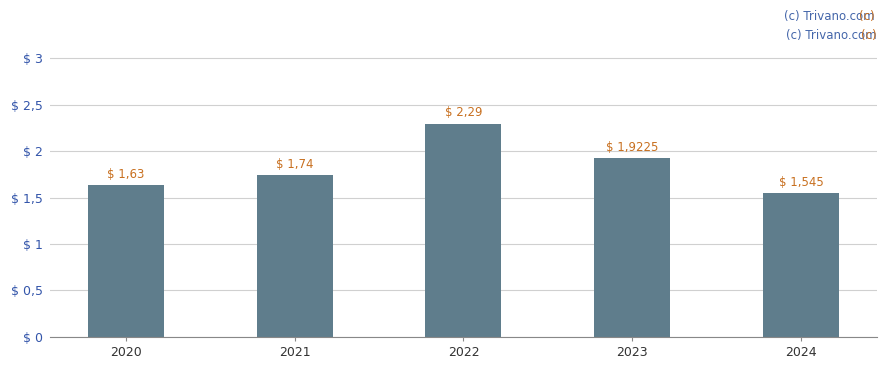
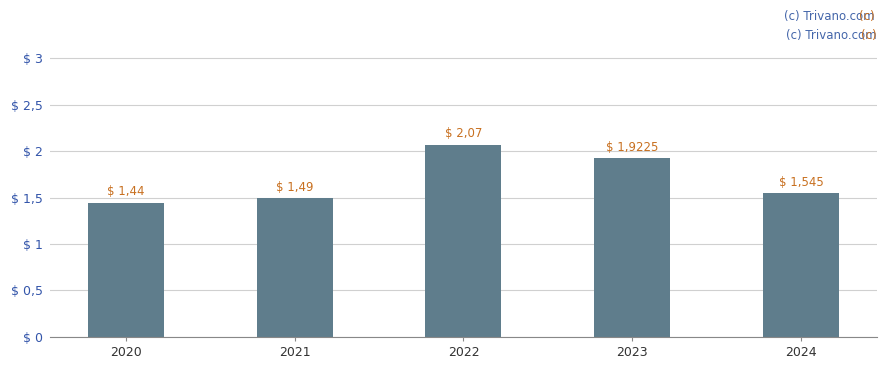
2020: 1,63 -> 1,44
2021: 1,74 -> 1,49
2022: 2,29 -> 2,07
